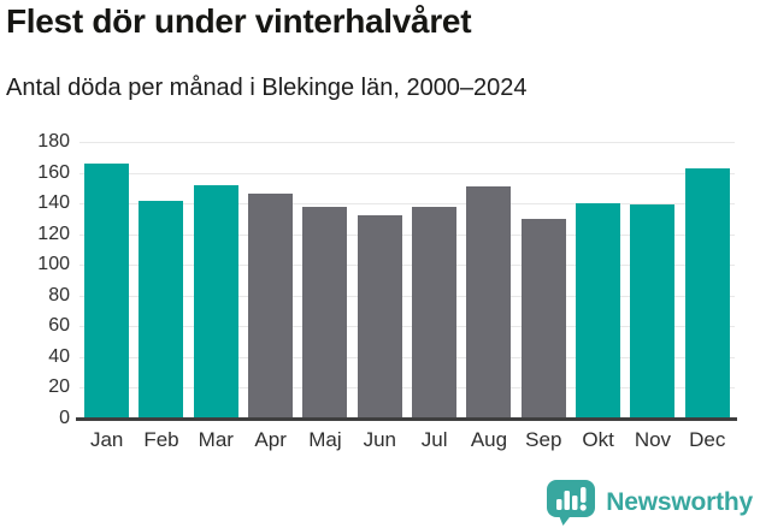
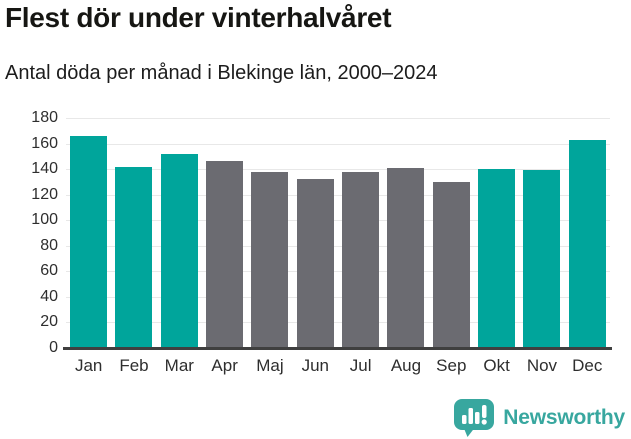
Aug: 151 -> 141
